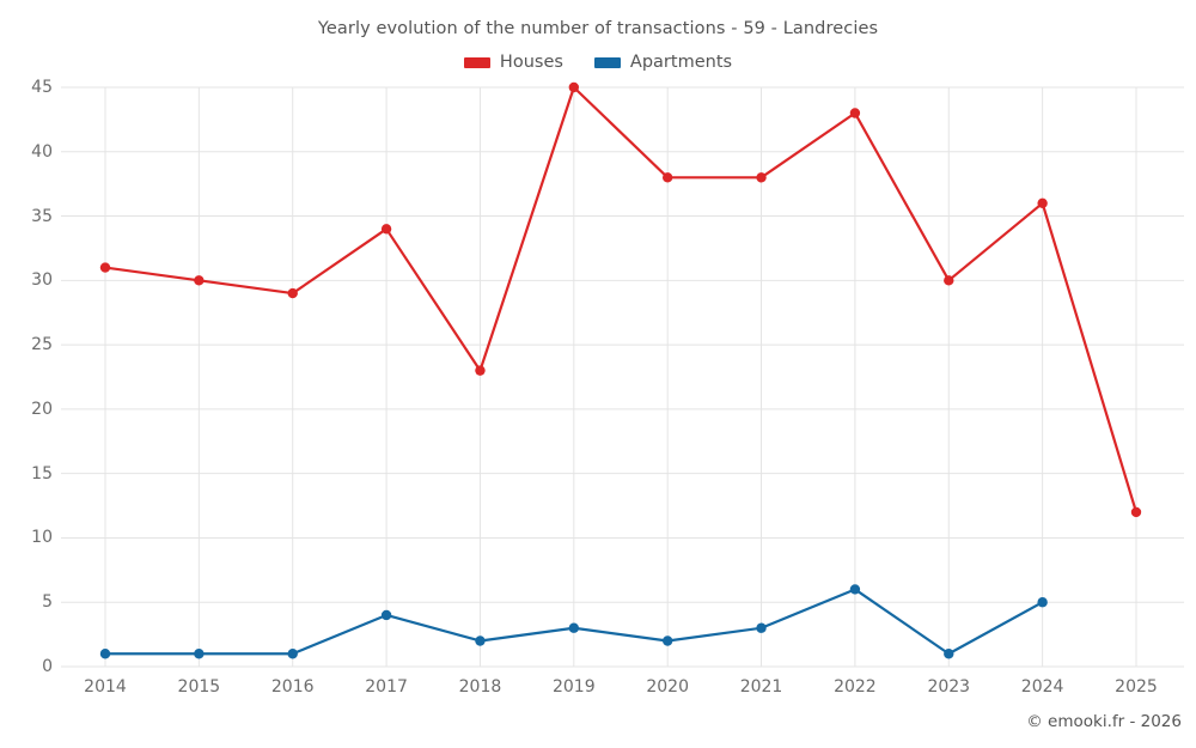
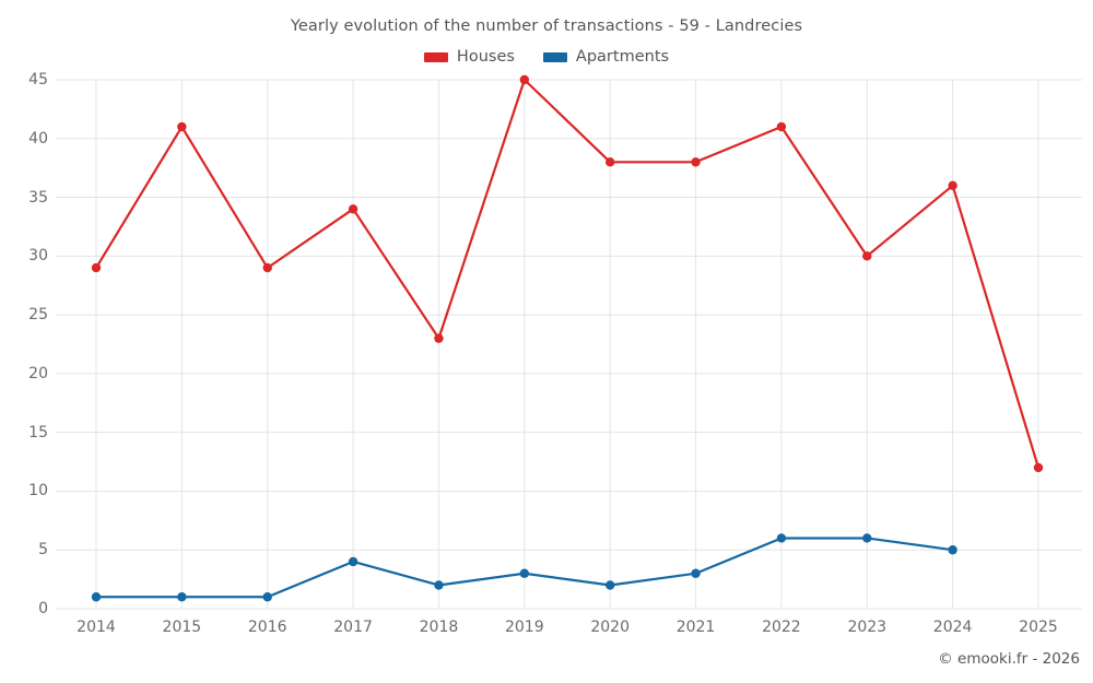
Houses/2014: 31 -> 29
Houses/2015: 30 -> 41
Houses/2022: 43 -> 41
Apartments/2023: 1 -> 6
